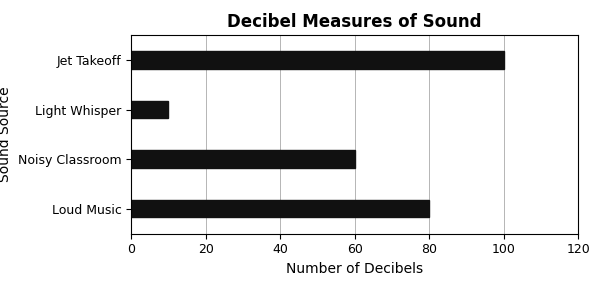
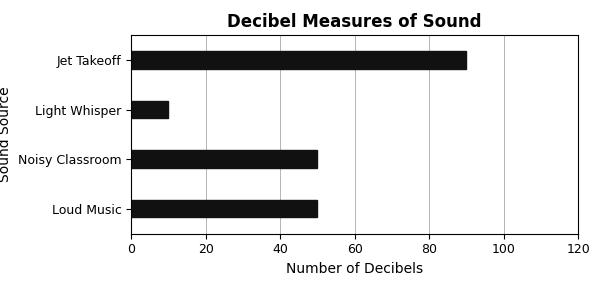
Jet Takeoff: 100 -> 90
Noisy Classroom: 60 -> 50
Loud Music: 80 -> 50
